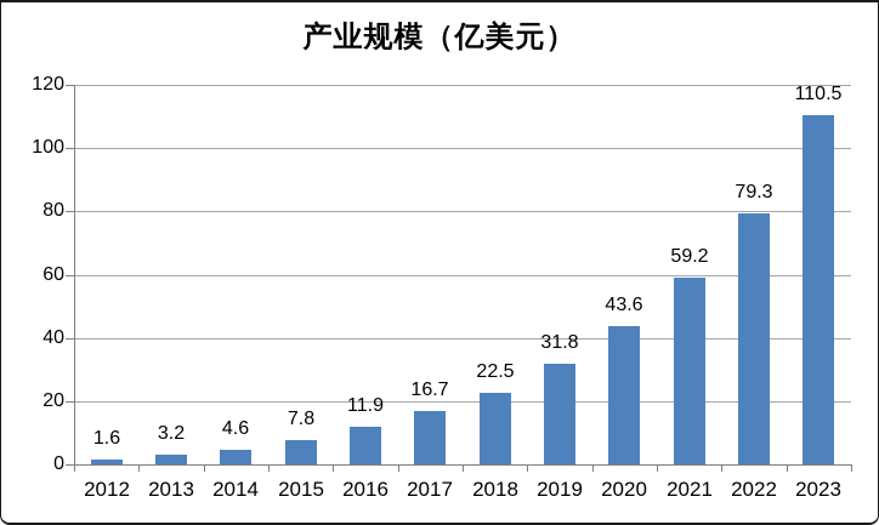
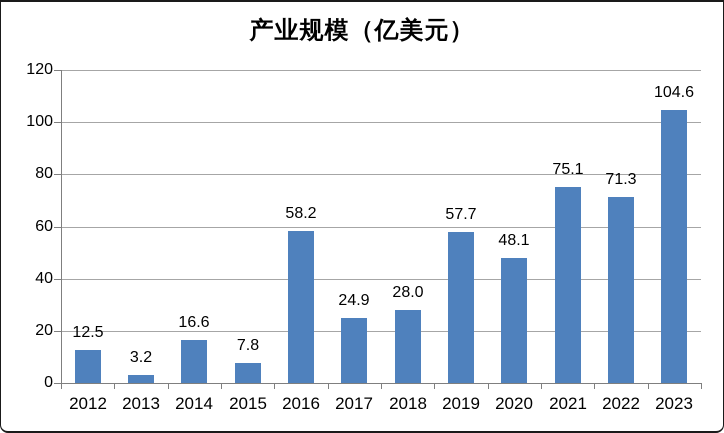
2012: 1.6 -> 12.5
2014: 4.6 -> 16.6
2016: 11.9 -> 58.2
2017: 16.7 -> 24.9
2018: 22.5 -> 28.0
2019: 31.8 -> 57.7
2020: 43.6 -> 48.1
2021: 59.2 -> 75.1
2022: 79.3 -> 71.3
2023: 110.5 -> 104.6
